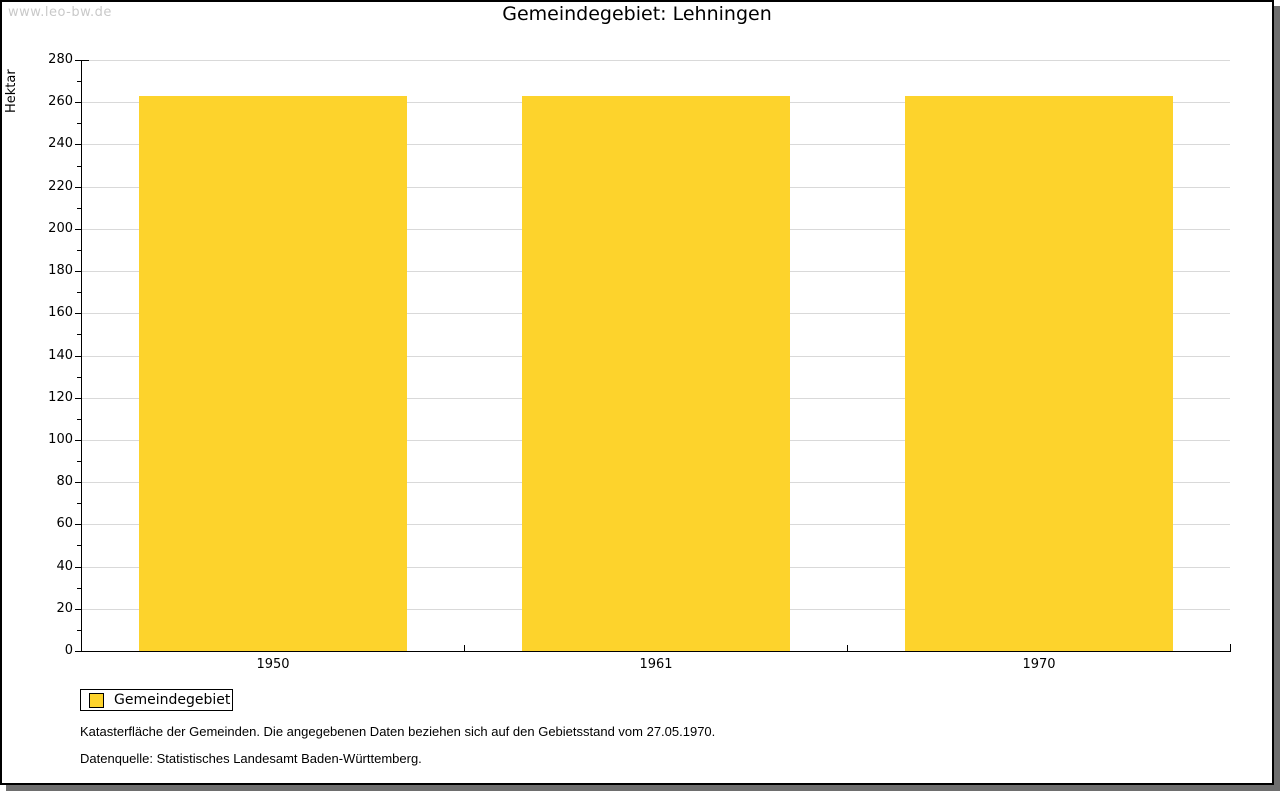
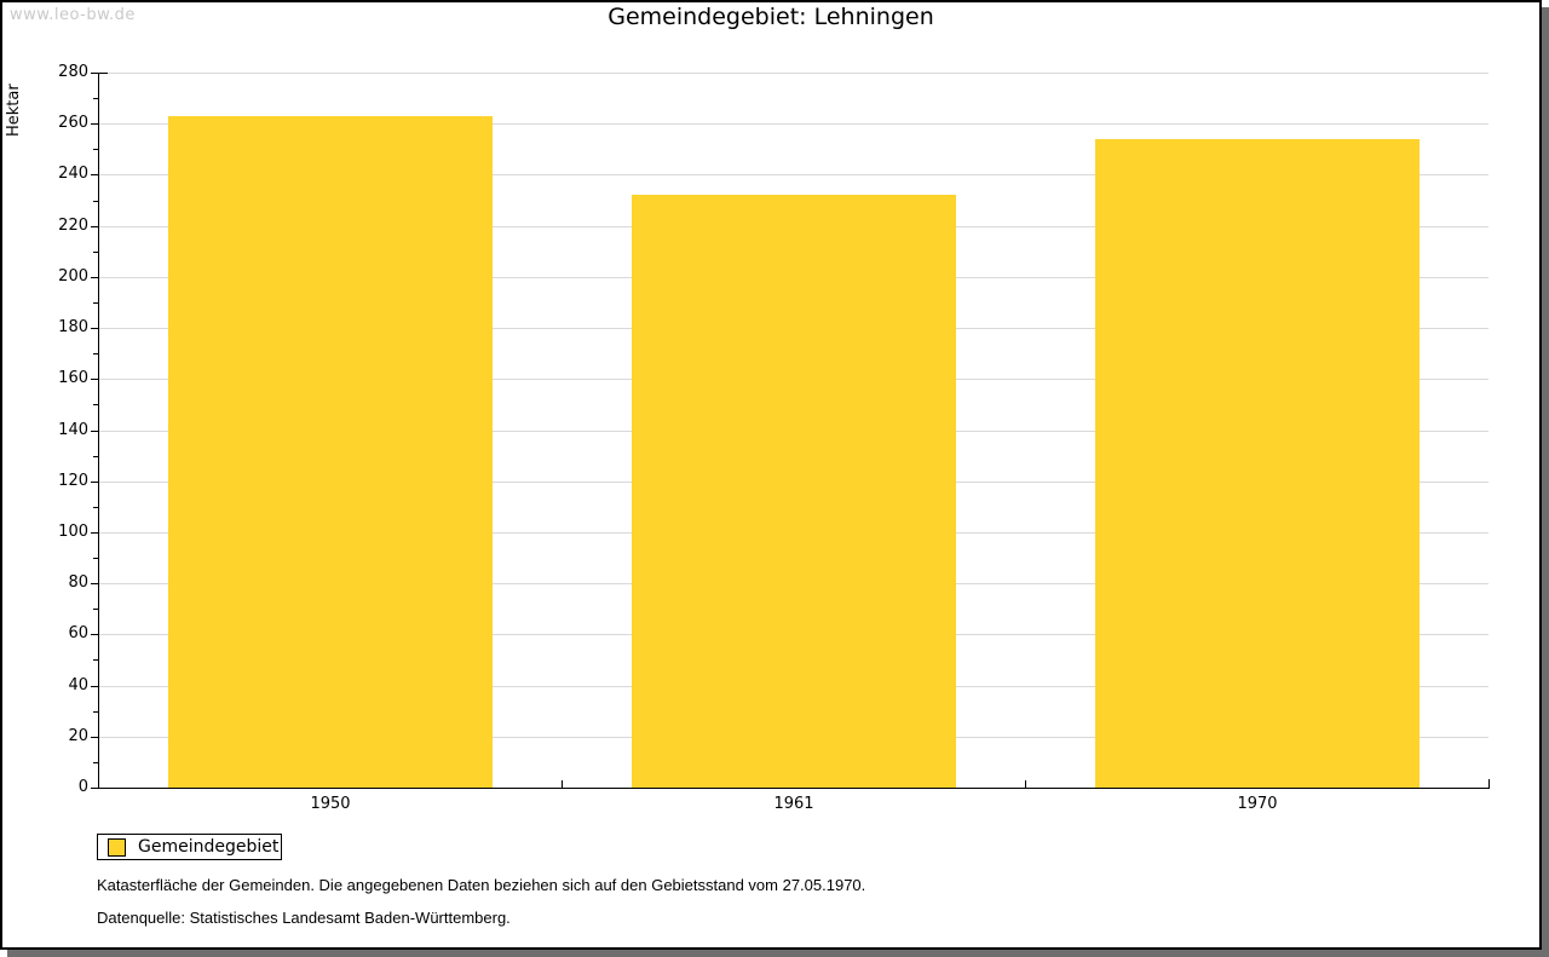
1961: 263 -> 232
1970: 263 -> 254
